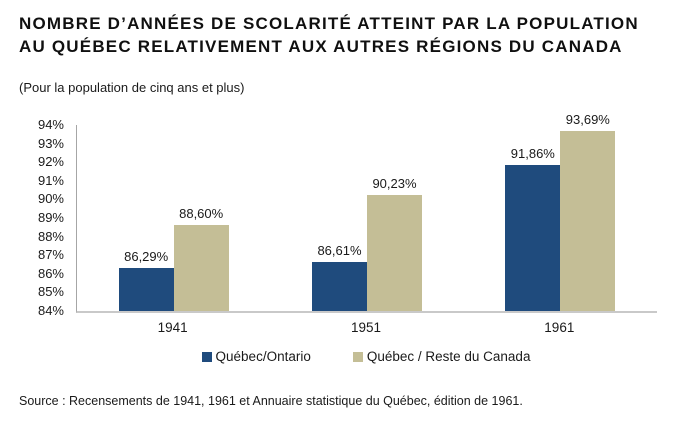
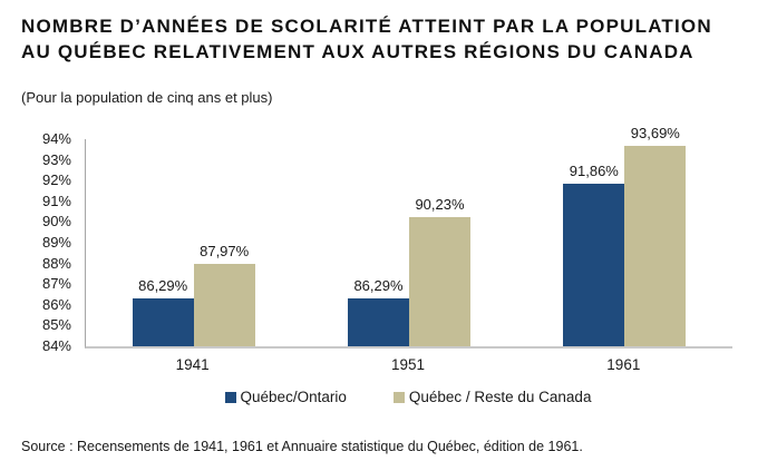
Québec / Reste du Canada/1941: 88,60% -> 87,97%
Québec/Ontario/1951: 86,61% -> 86,29%
